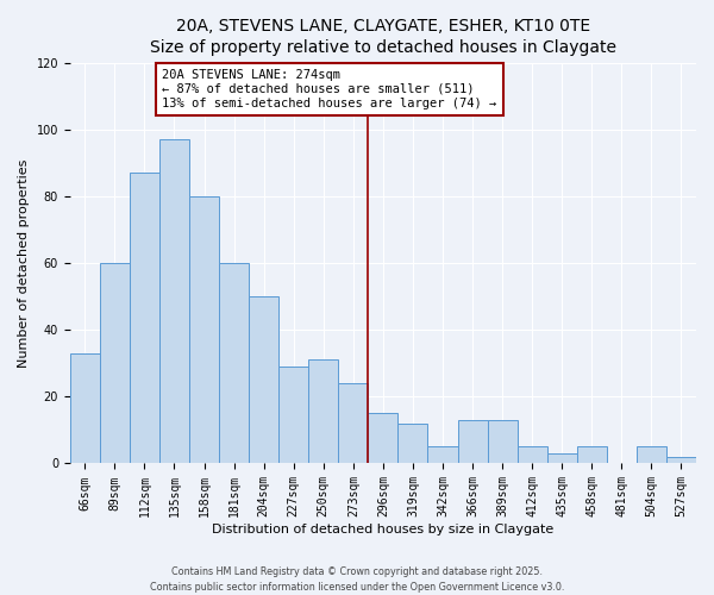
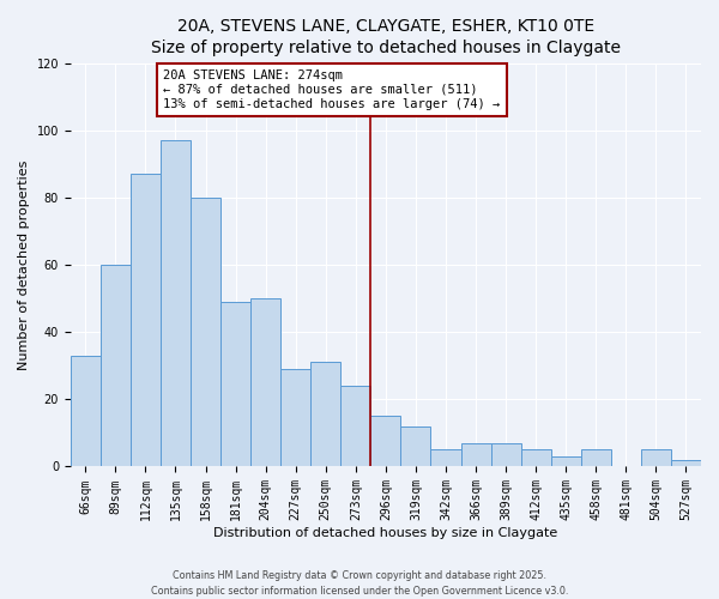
181sqm: 60 -> 49
366sqm: 13 -> 7
389sqm: 13 -> 7
